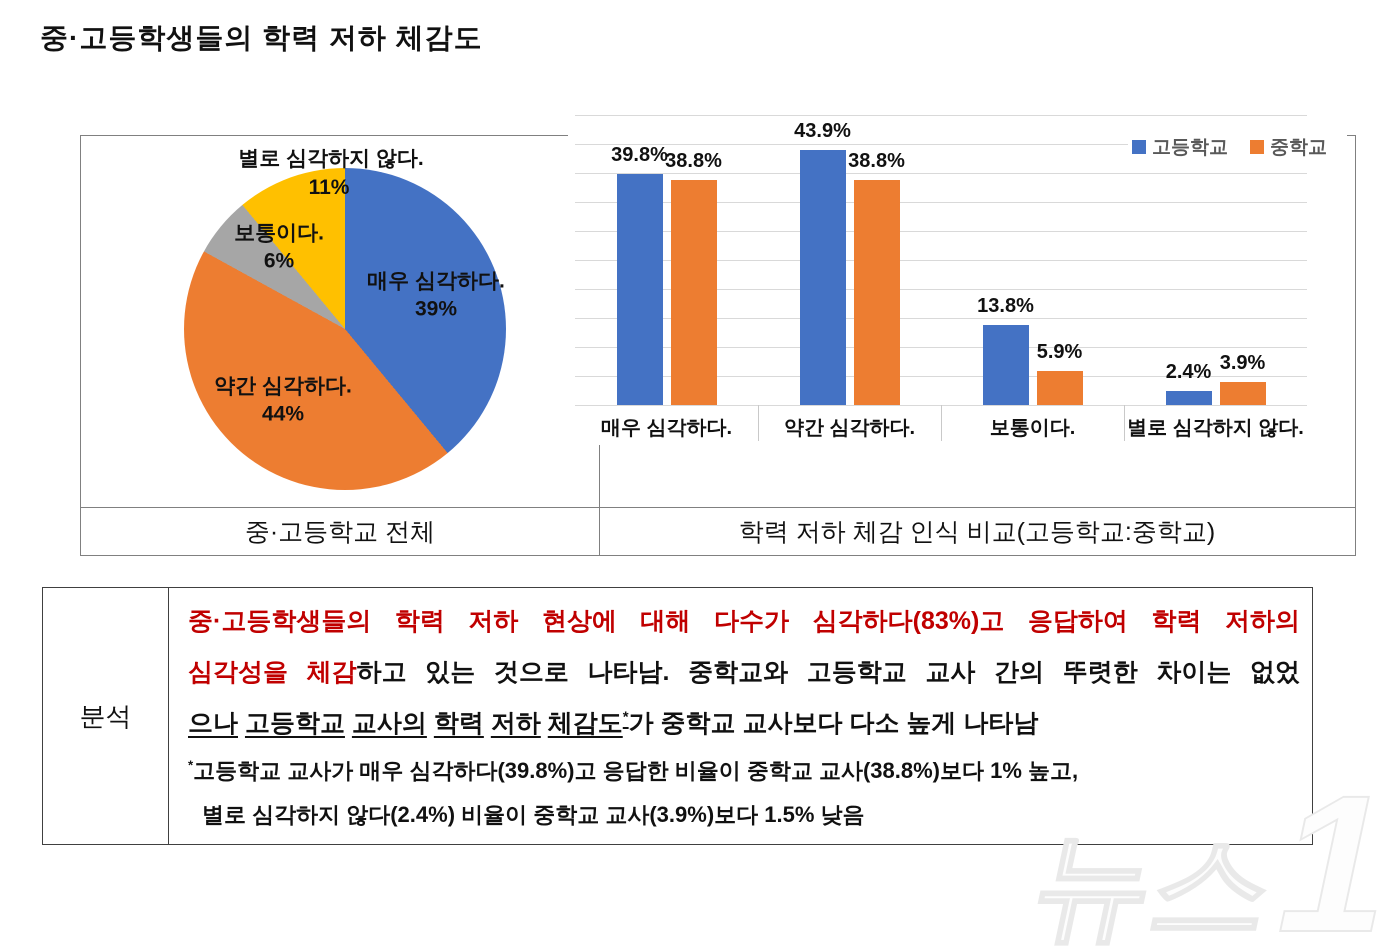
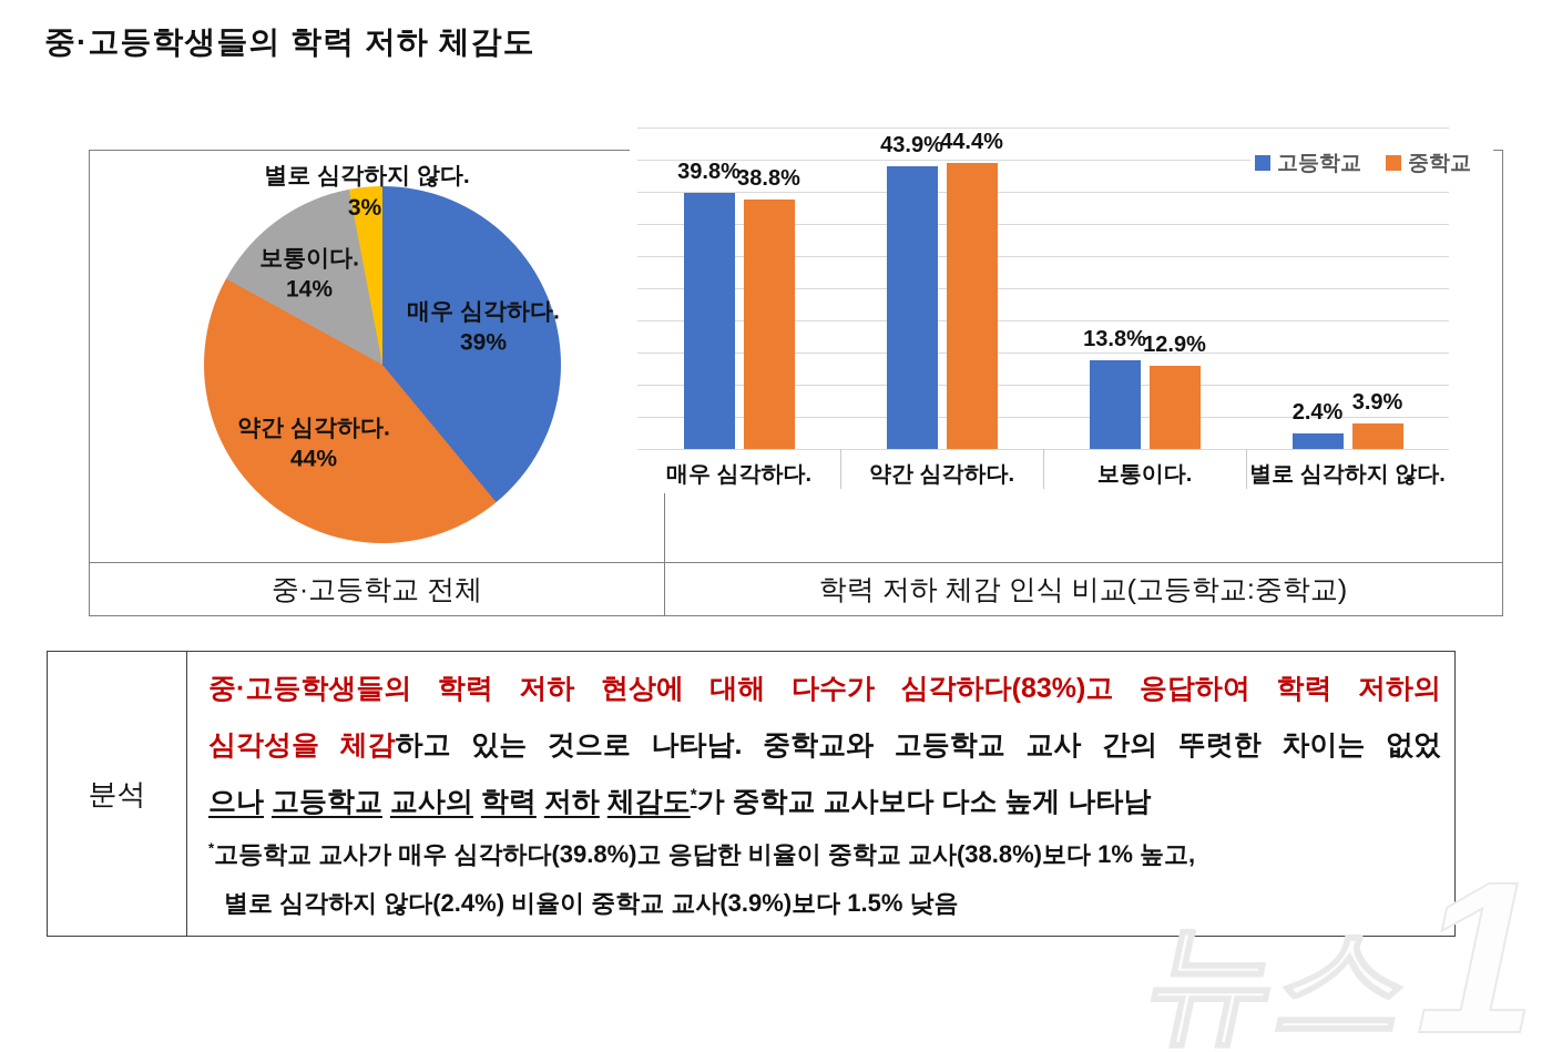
중·고등학교 전체/보통이다.: 6% -> 14%
중·고등학교 전체/별로 심각하지 않다.: 11% -> 3%
학력 저하 체감 인식 비교(고등학교:중학교)/중학교/약간 심각하다.: 38.8% -> 44.4%
학력 저하 체감 인식 비교(고등학교:중학교)/중학교/보통이다.: 5.9% -> 12.9%
